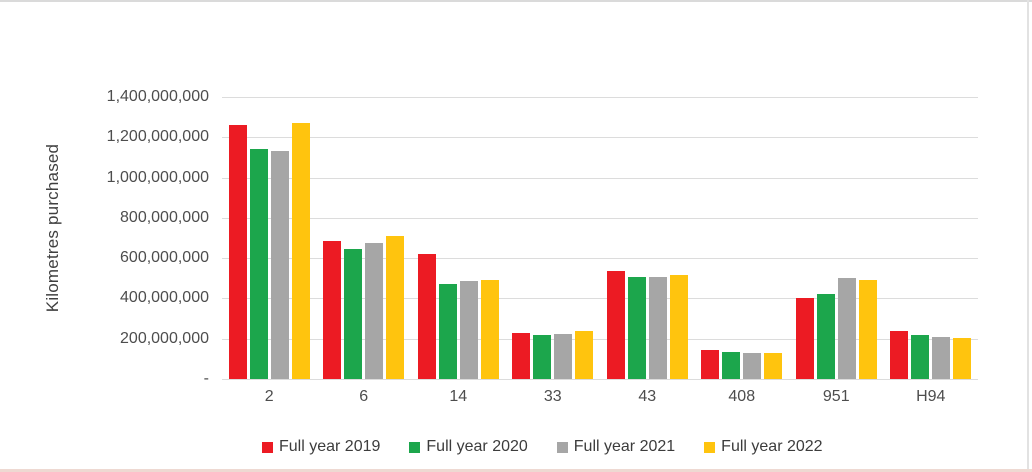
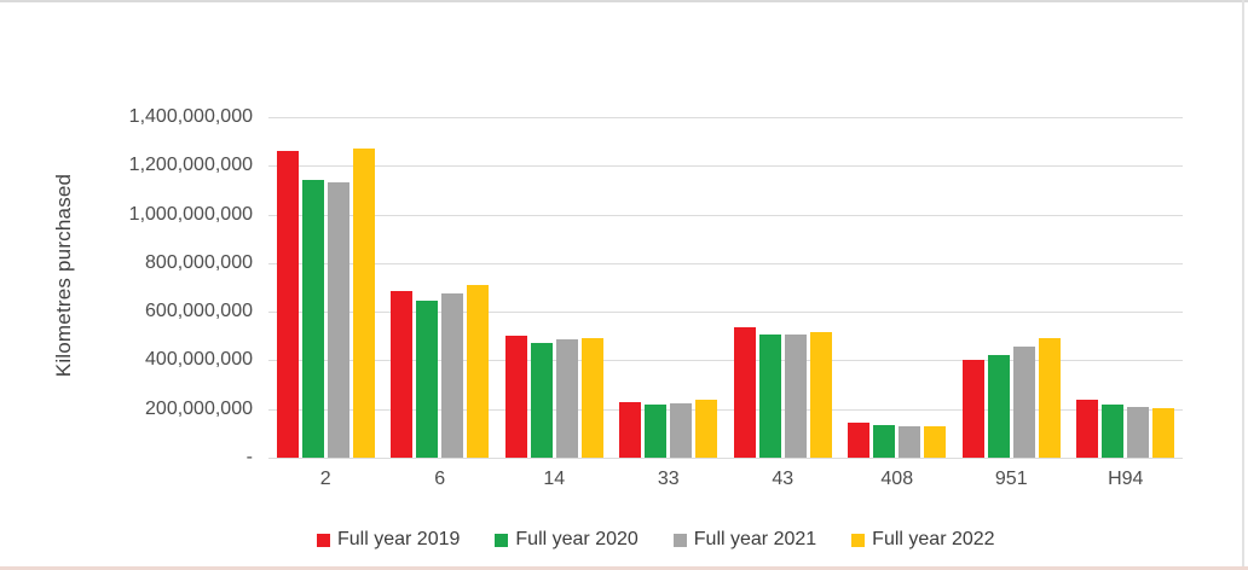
Full year 2019/14: 620000000 -> 500000000
Full year 2021/951: 500000000 -> 460000000
